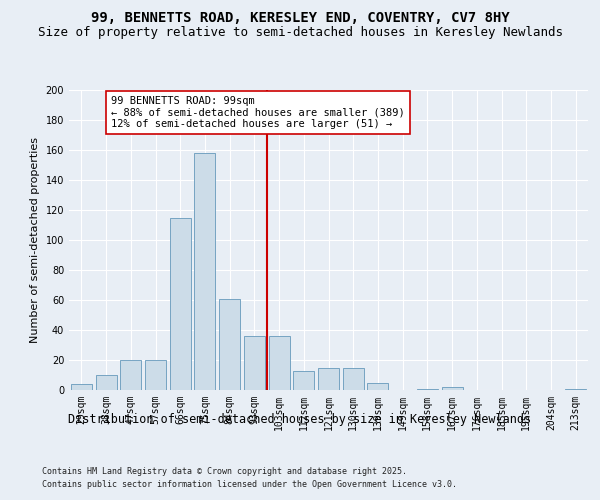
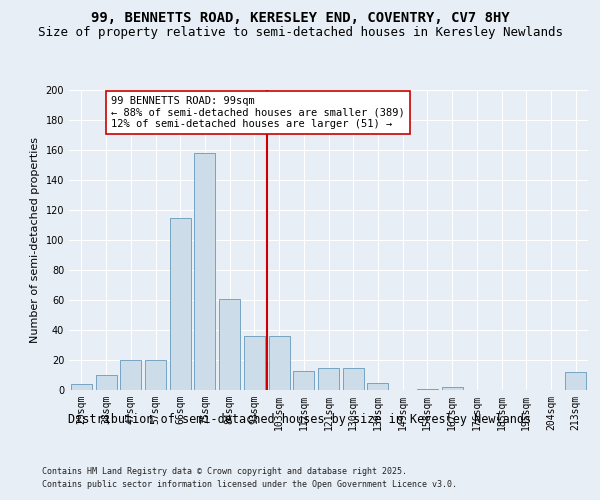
213sqm: 1 -> 12
